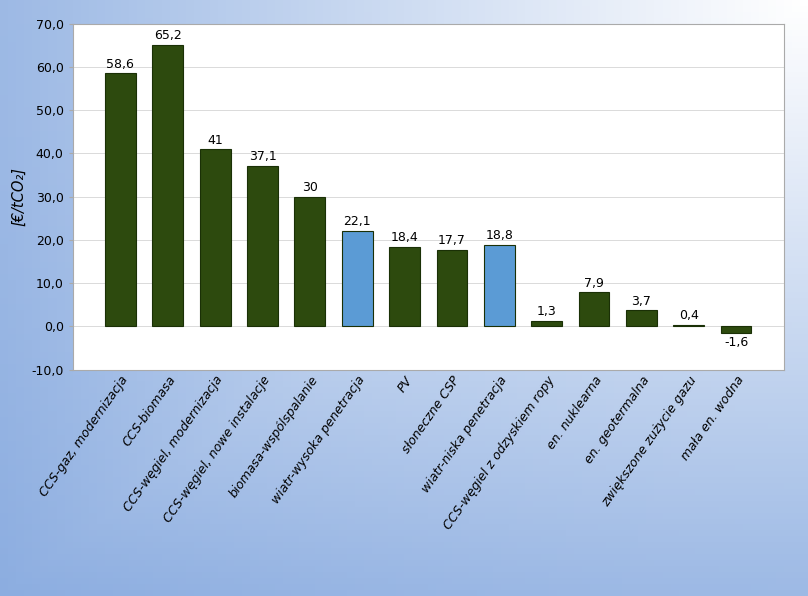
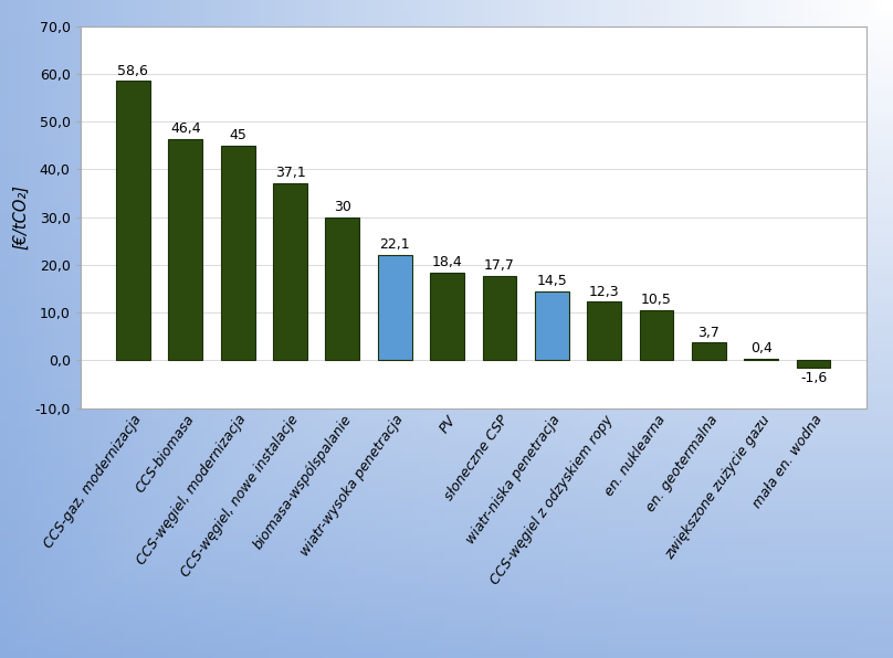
CCS-biomasa: 65,2 -> 46,4
CCS-węgiel, modernizacja: 41 -> 45
wiatr-niska penetracja: 18,8 -> 14,5
CCS-węgiel z odzyskiem ropy: 1,3 -> 12,3
en. nuklearna: 7,9 -> 10,5
